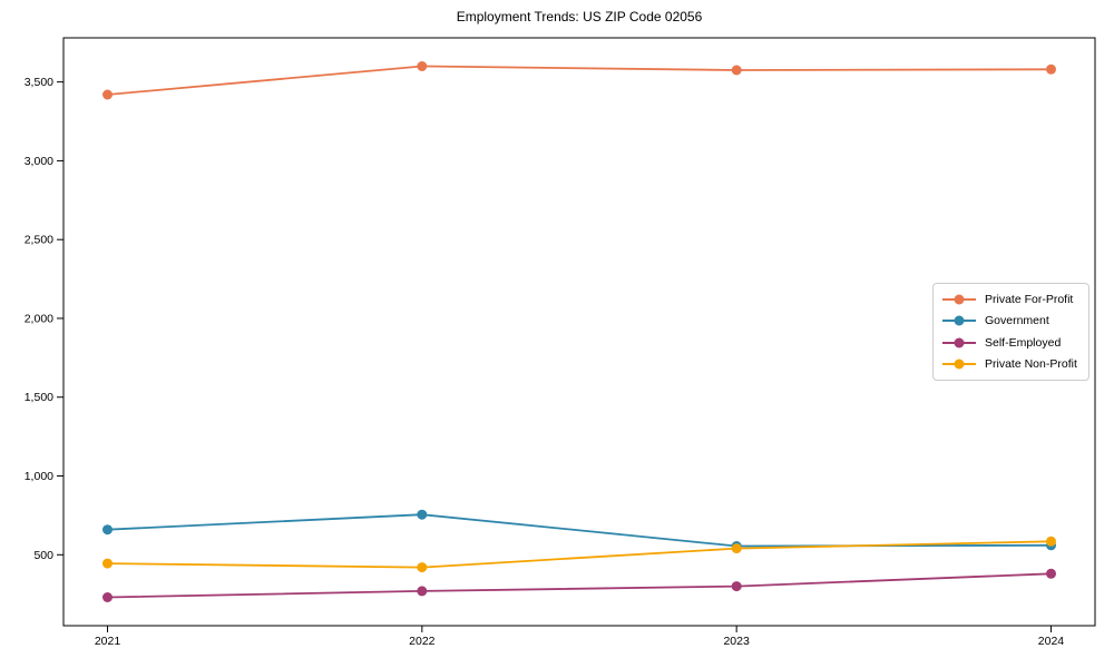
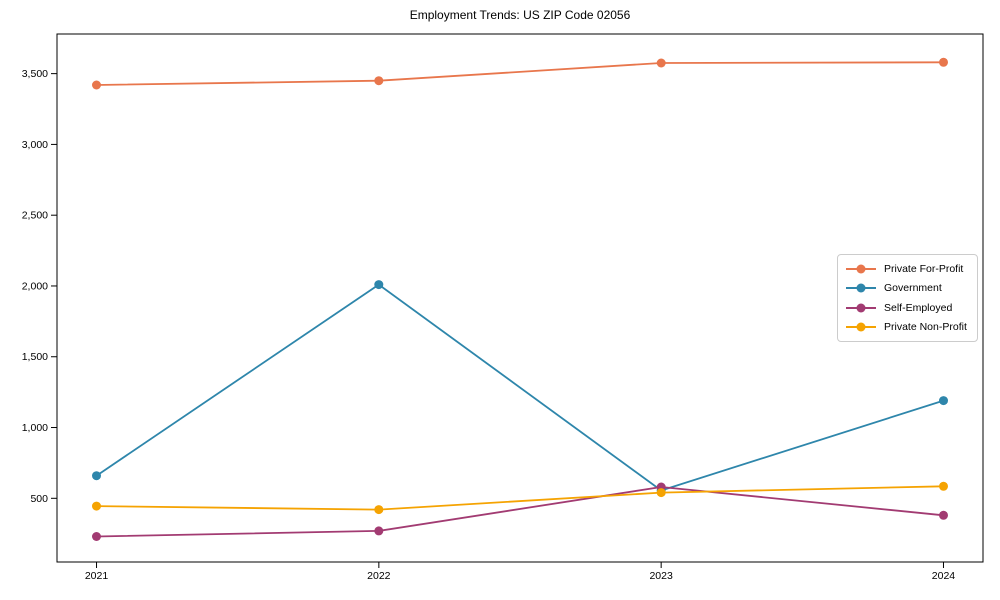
Private For-Profit/2022: 3600 -> 3450
Government/2022: 760 -> 2010
Self-Employed/2023: 300 -> 580
Government/2024: 560 -> 1190
